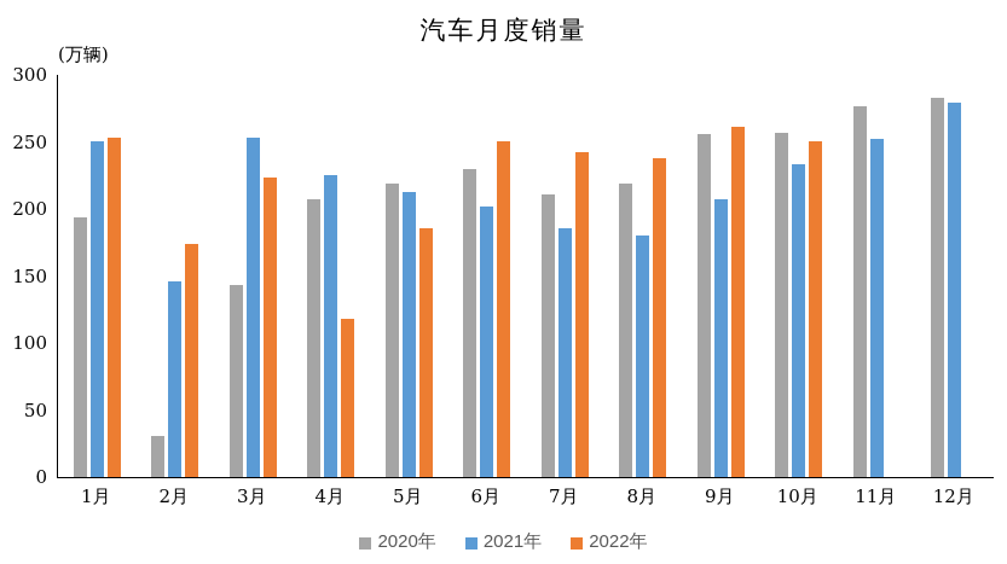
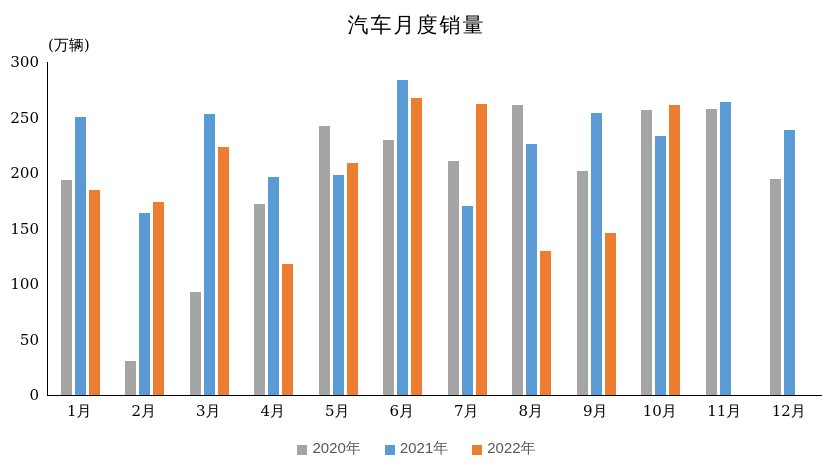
2022年/1月: 253 -> 185
2021年/2月: 146 -> 164
2020年/3月: 143 -> 93
2020年/4月: 207 -> 172
2021年/4月: 225 -> 196
2020年/5月: 219 -> 242
2021年/5月: 213 -> 198
2022年/5月: 186 -> 209
2021年/6月: 202 -> 284
2022年/6月: 250 -> 268
2021年/7月: 186 -> 170
2022年/7月: 242 -> 262
2020年/8月: 219 -> 261
2021年/8月: 180 -> 226
2022年/8月: 238 -> 130
2020年/9月: 256 -> 202
2021年/9月: 207 -> 254
2022年/9月: 261 -> 146
2022年/10月: 250 -> 261
2020年/11月: 277 -> 258
2021年/11月: 252 -> 264
2020年/12月: 283 -> 195
2021年/12月: 279 -> 239
